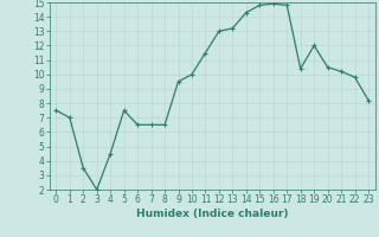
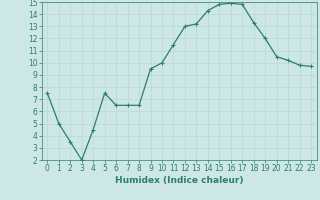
1: 7.0 -> 5.0
18: 10.4 -> 13.3
23: 8.2 -> 9.7
